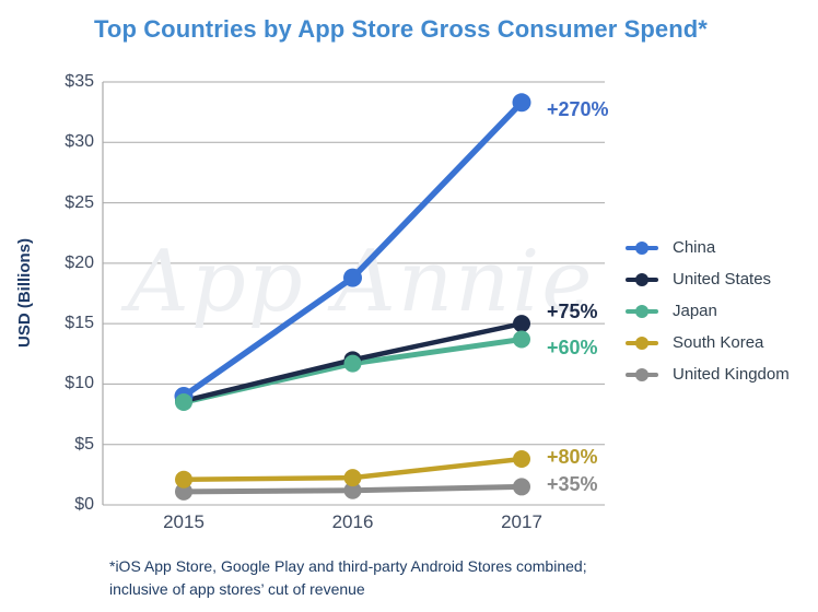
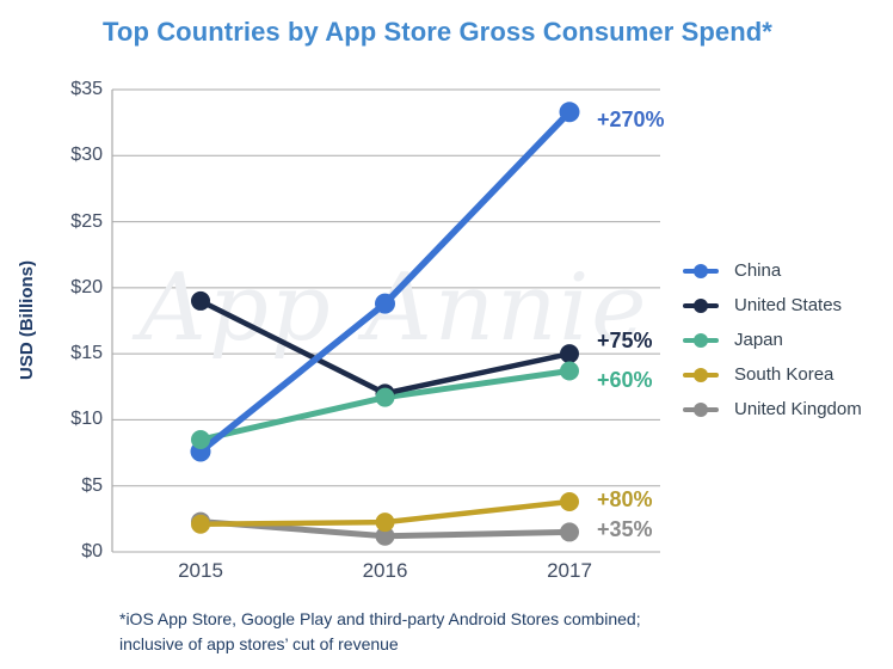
China/2015: $9.0 -> $7.6
United States/2015: $8.6 -> $19.0
United Kingdom/2015: $1.1 -> $2.3
